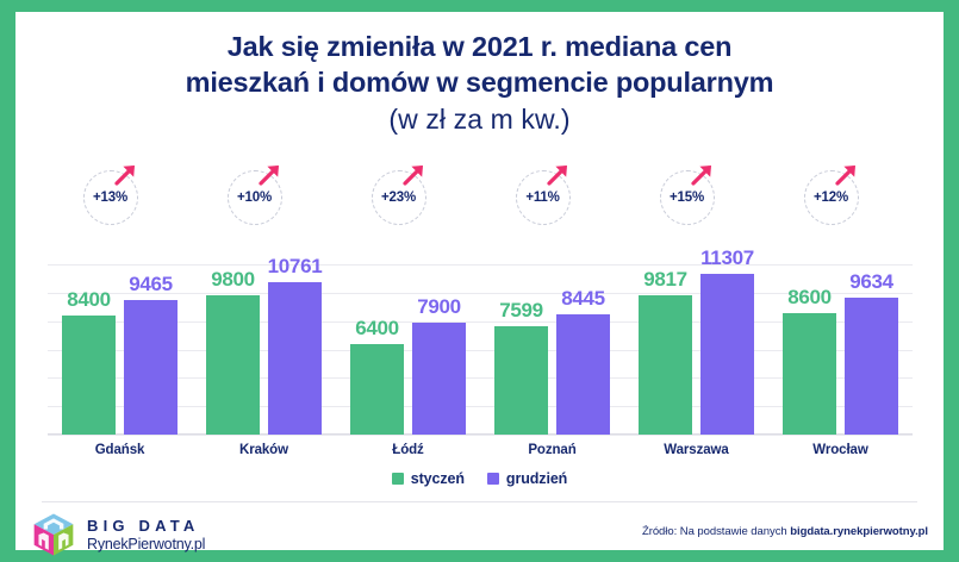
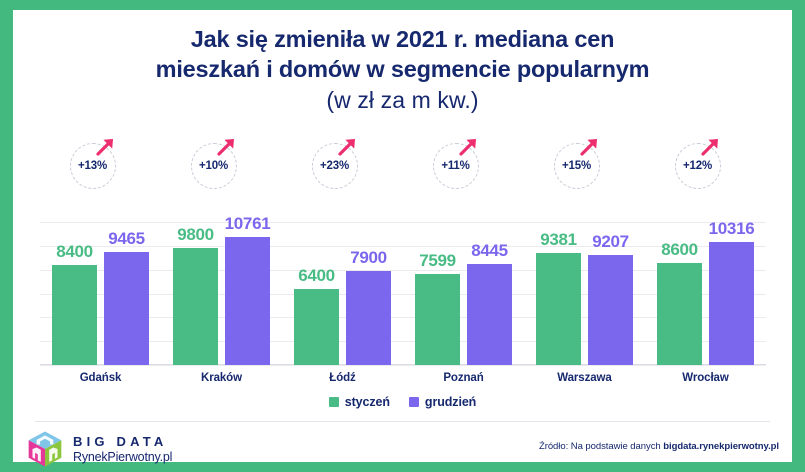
styczeń/Warszawa: 9817 -> 9381
grudzień/Warszawa: 11307 -> 9207
grudzień/Wrocław: 9634 -> 10316
